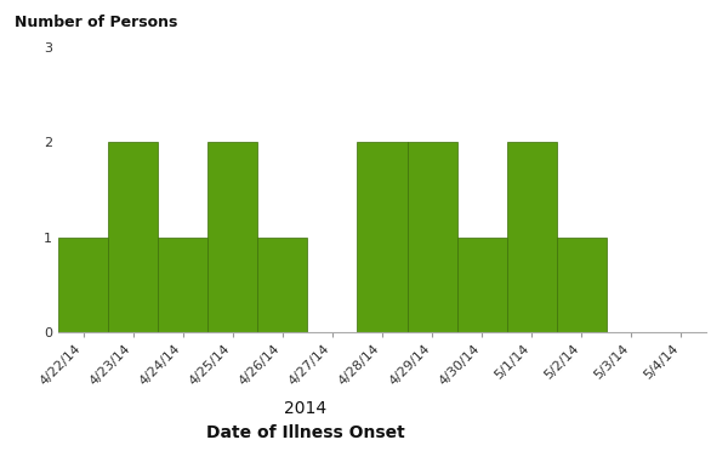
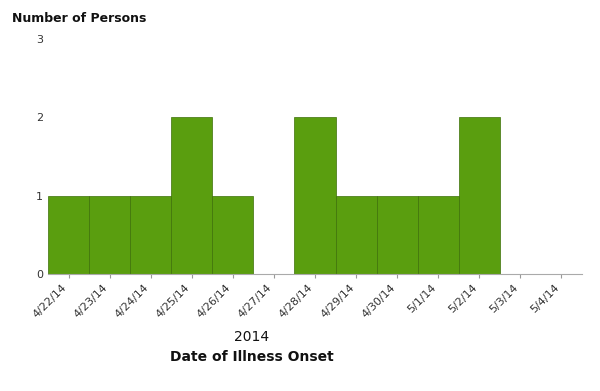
4/23/14: 2 -> 1
4/29/14: 2 -> 1
5/1/14: 2 -> 1
5/2/14: 1 -> 2
